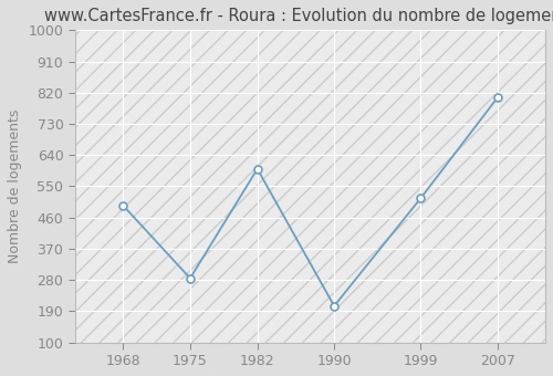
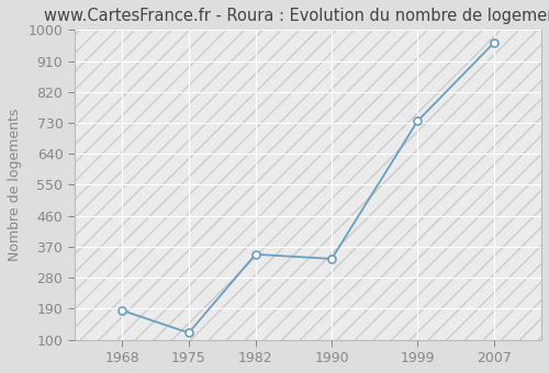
1968: 495 -> 185
1975: 285 -> 120
1982: 600 -> 348
1990: 205 -> 335
1999: 515 -> 735
2007: 805 -> 962
